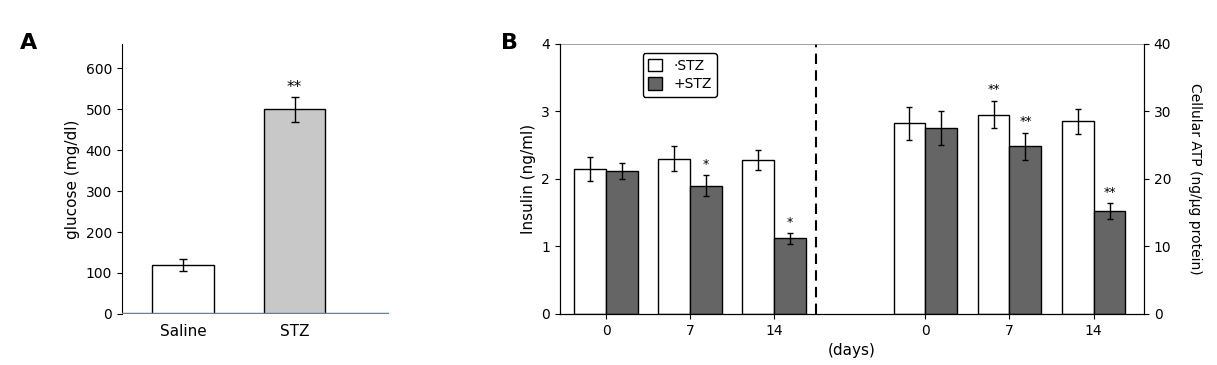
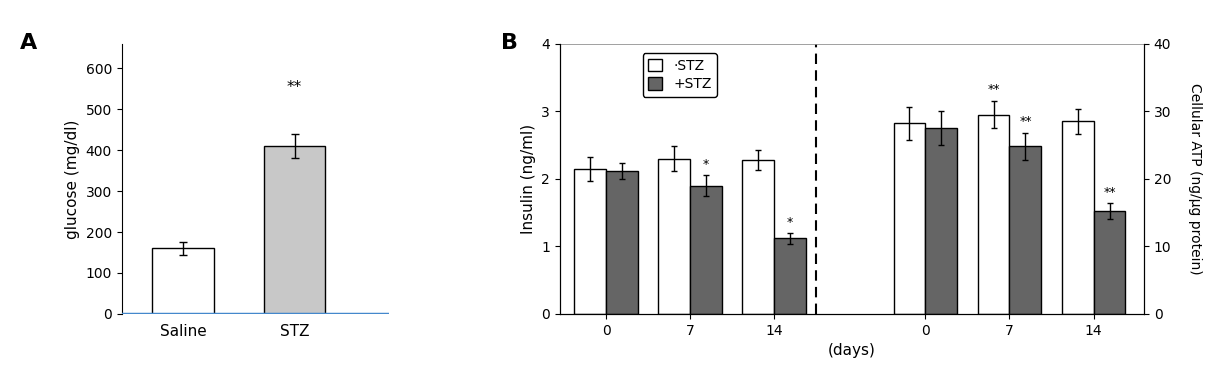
Saline: 120 -> 160
STZ: 500 -> 410
